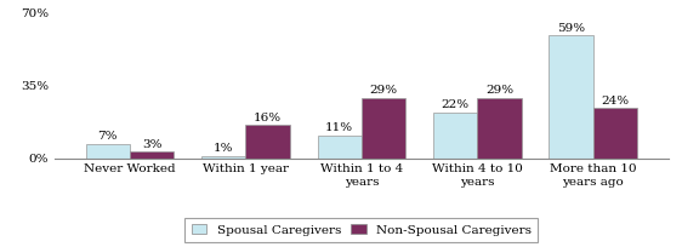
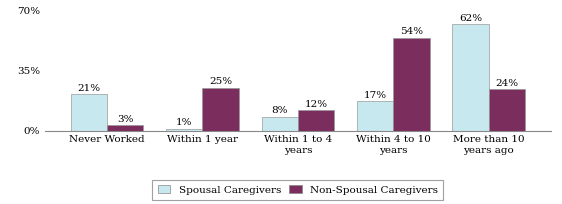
Spousal Caregivers/Never Worked: 7% -> 21%
Non-Spousal Caregivers/Within 1 year: 16% -> 25%
Spousal Caregivers/Within 1 to 4 years: 11% -> 8%
Non-Spousal Caregivers/Within 1 to 4 years: 29% -> 12%
Spousal Caregivers/Within 4 to 10 years: 22% -> 17%
Non-Spousal Caregivers/Within 4 to 10 years: 29% -> 54%
Spousal Caregivers/More than 10 years ago: 59% -> 62%
